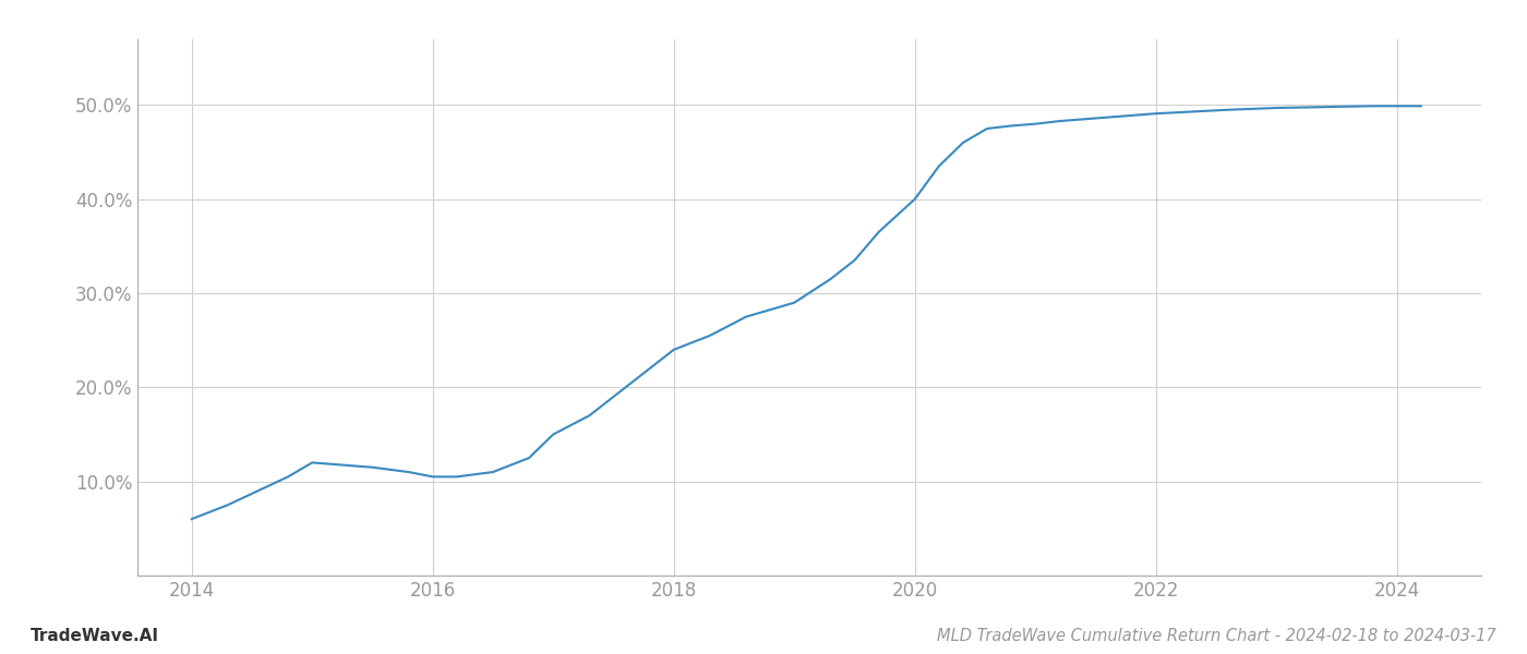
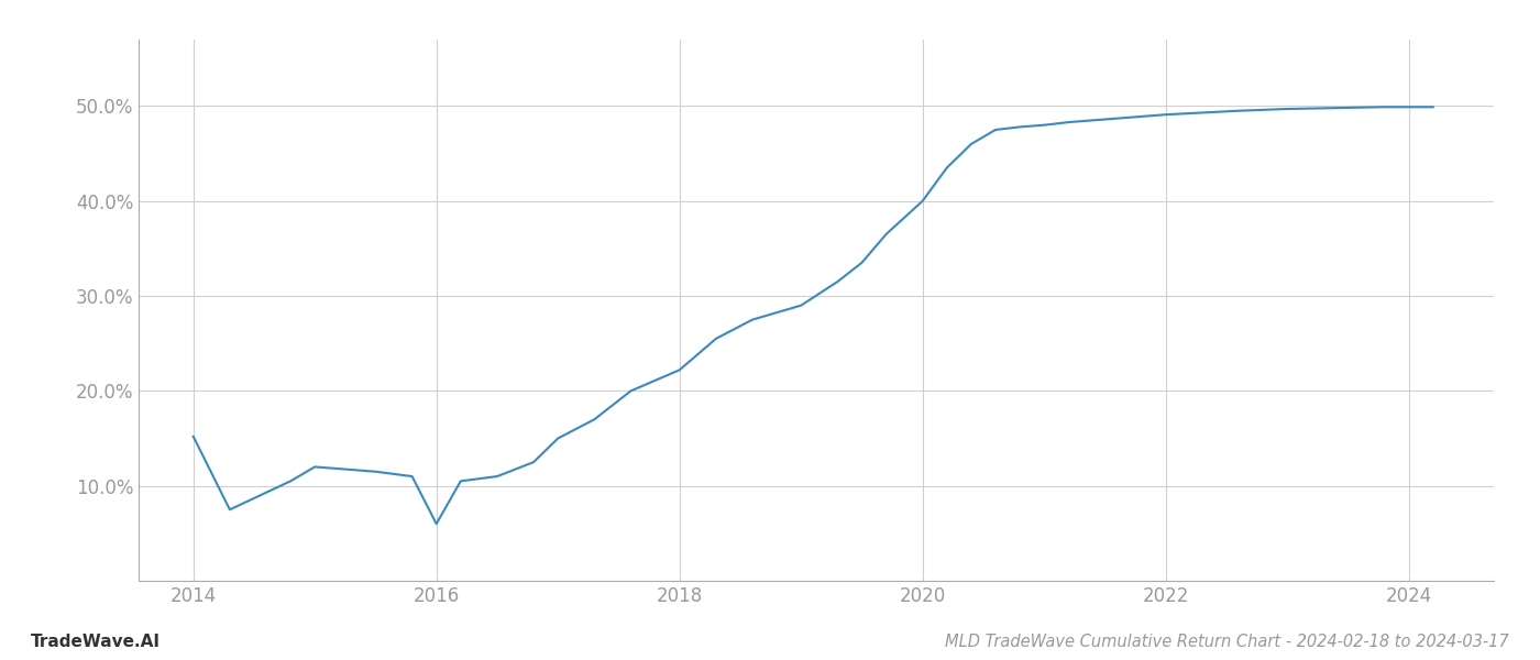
2014: 6.0% -> 15.2%
2016: 10.5% -> 6.0%
2018: 24.0% -> 22.2%
